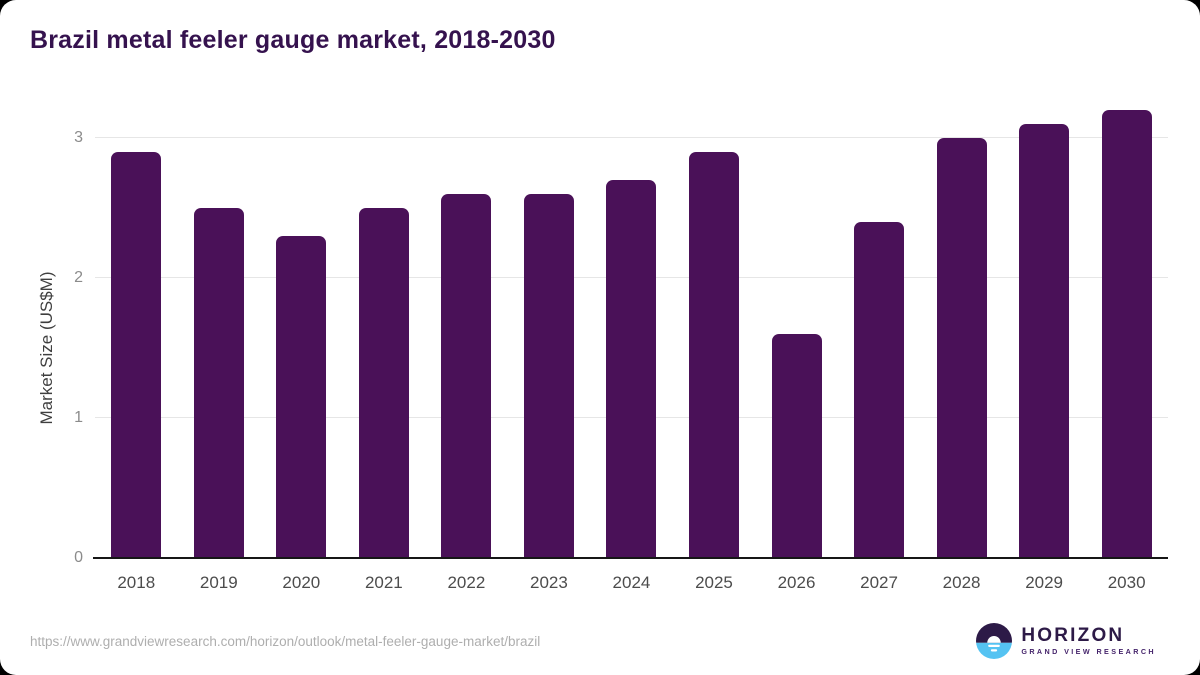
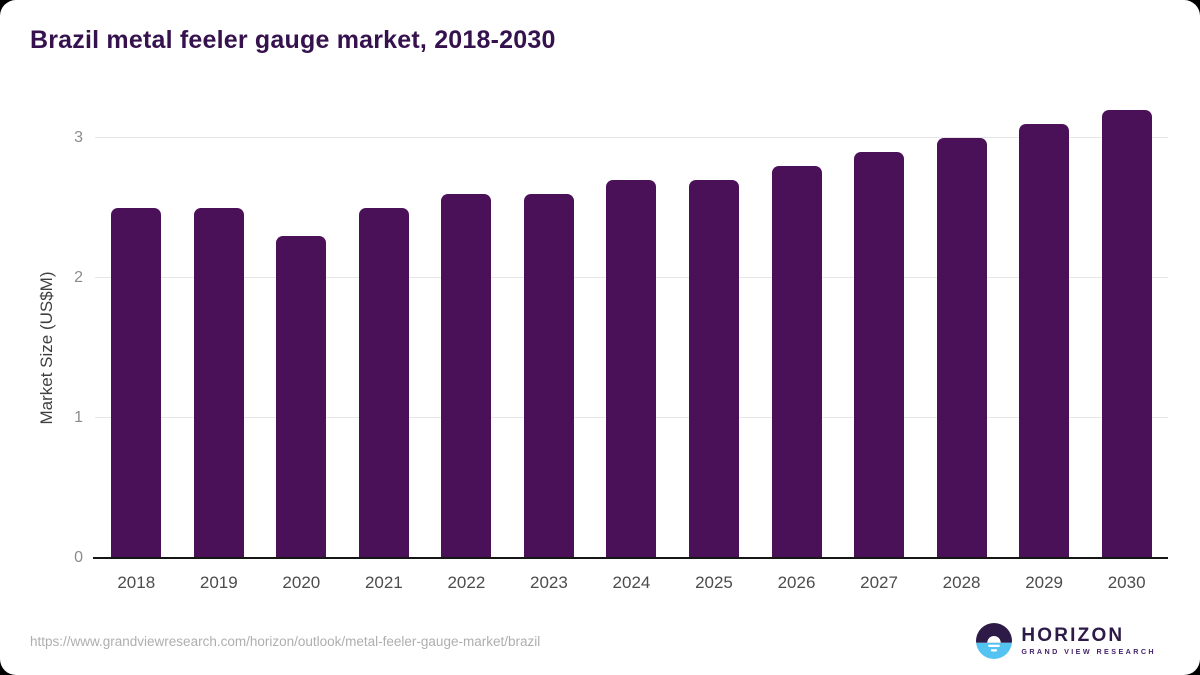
2018: 2.9 -> 2.5
2025: 2.9 -> 2.7
2026: 1.6 -> 2.8
2027: 2.4 -> 2.9
